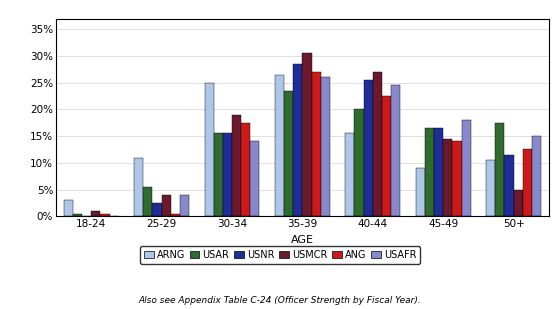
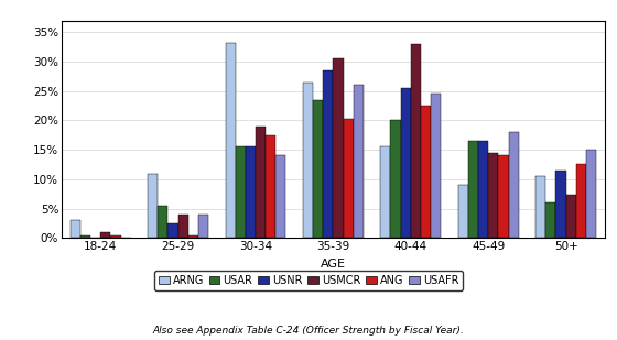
ARNG/30-34: 25.0% -> 33.2%
ANG/35-39: 27.0% -> 20.2%
USMCR/40-44: 27.0% -> 33.0%
USAR/50+: 17.5% -> 6.0%
USMCR/50+: 5.0% -> 7.4%
